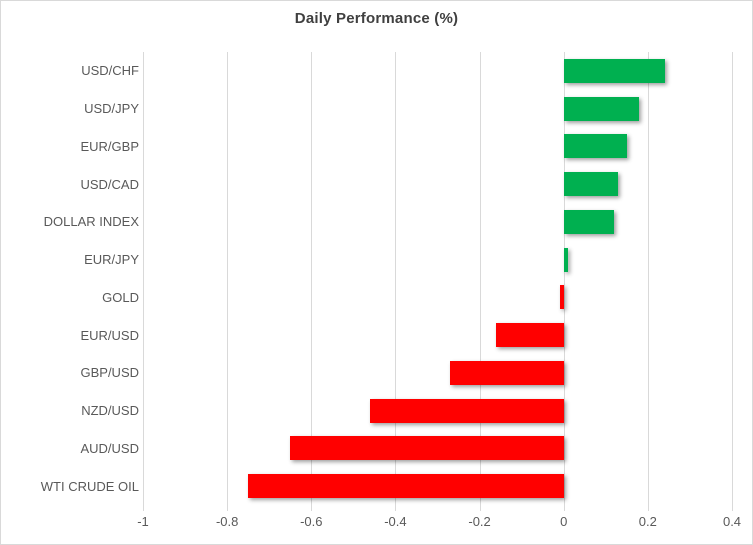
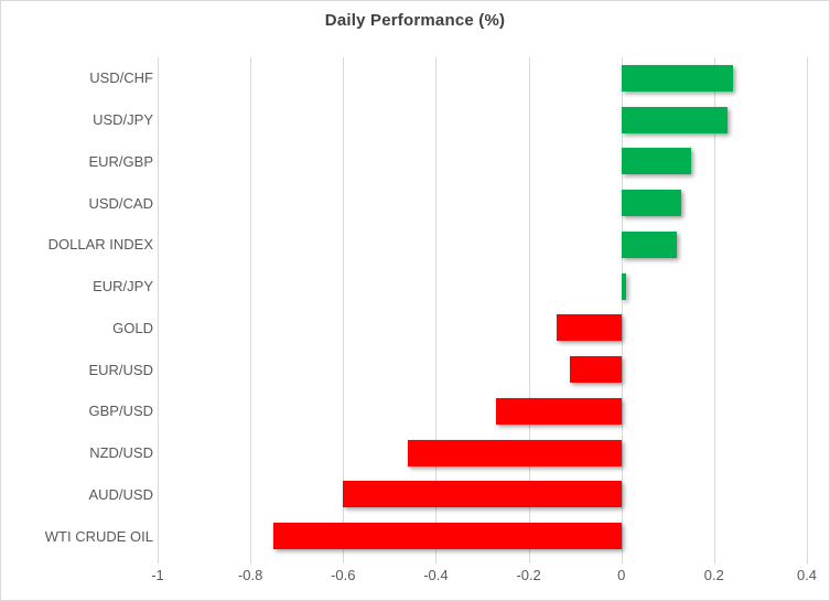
USD/JPY: 0.18 -> 0.23
GOLD: -0.01 -> -0.14
EUR/USD: -0.16 -> -0.11
AUD/USD: -0.65 -> -0.60
